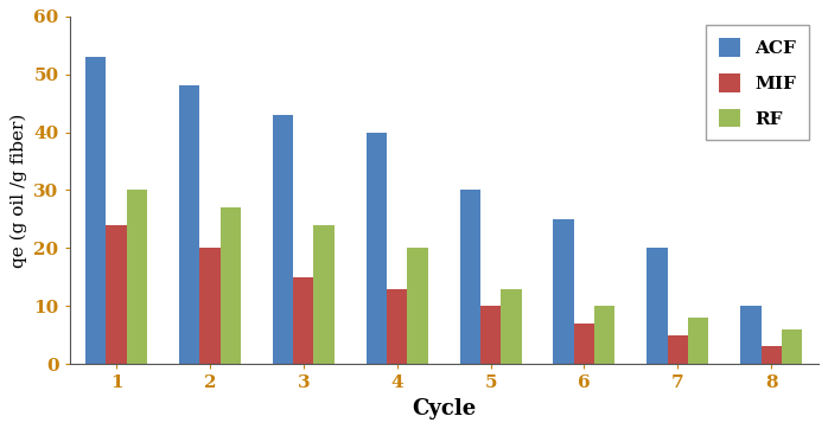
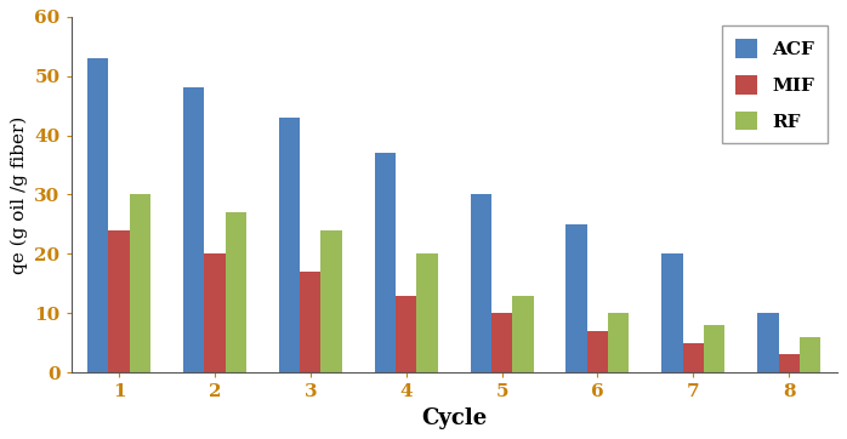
MIF/3: 15 -> 17
ACF/4: 40 -> 37
